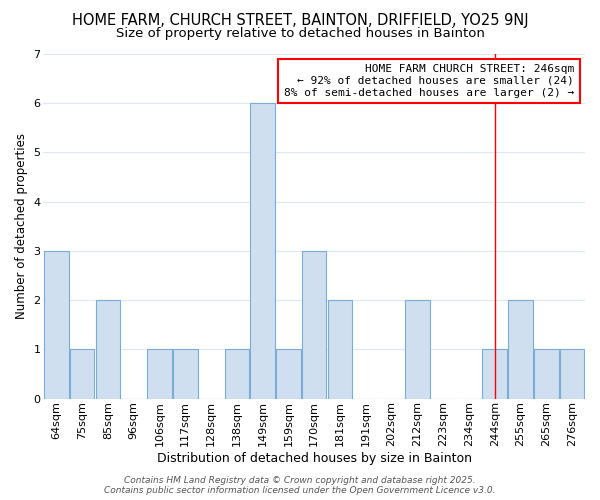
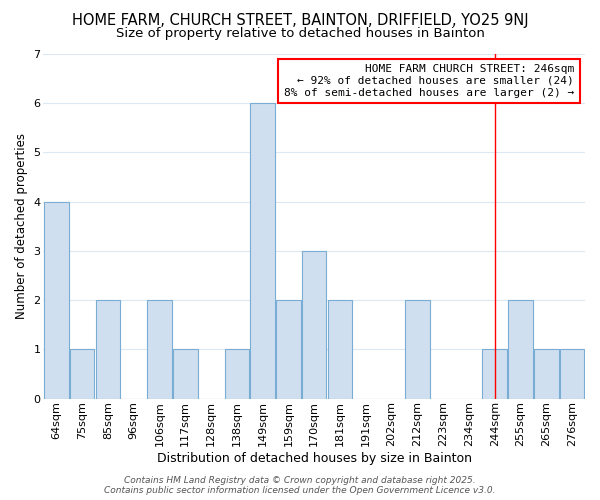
64sqm: 3 -> 4
106sqm: 1 -> 2
159sqm: 1 -> 2
